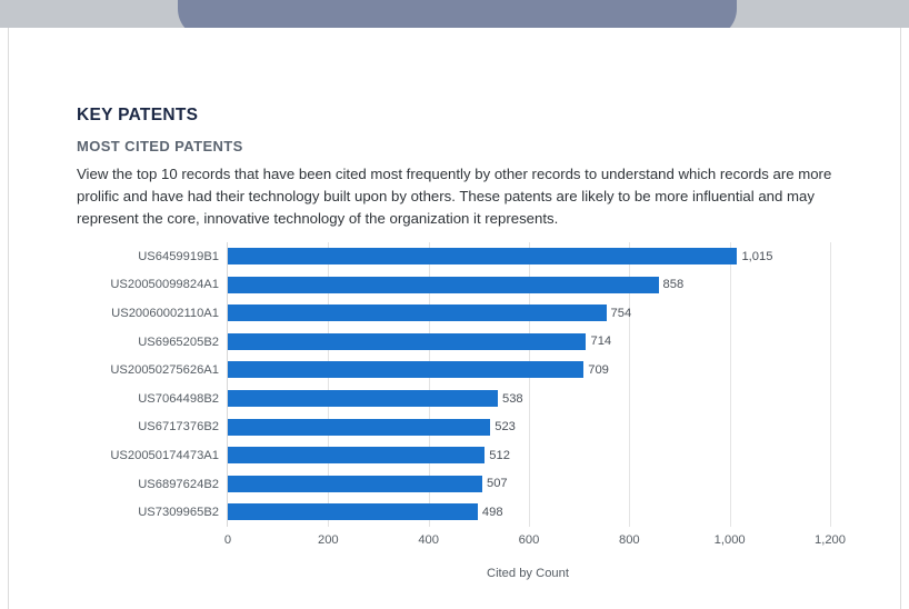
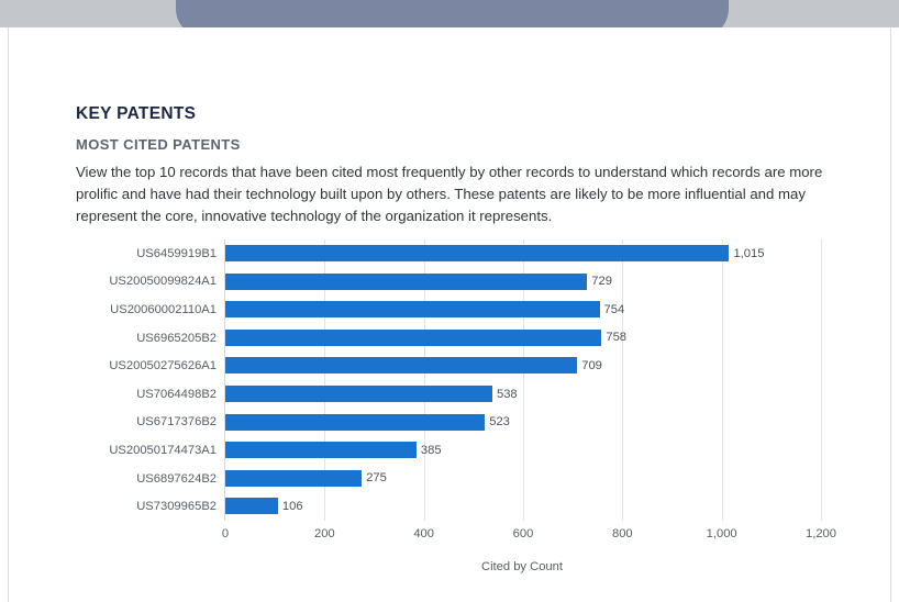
US20050099824A1: 858 -> 729
US6965205B2: 714 -> 758
US20050174473A1: 512 -> 385
US6897624B2: 507 -> 275
US7309965B2: 498 -> 106
